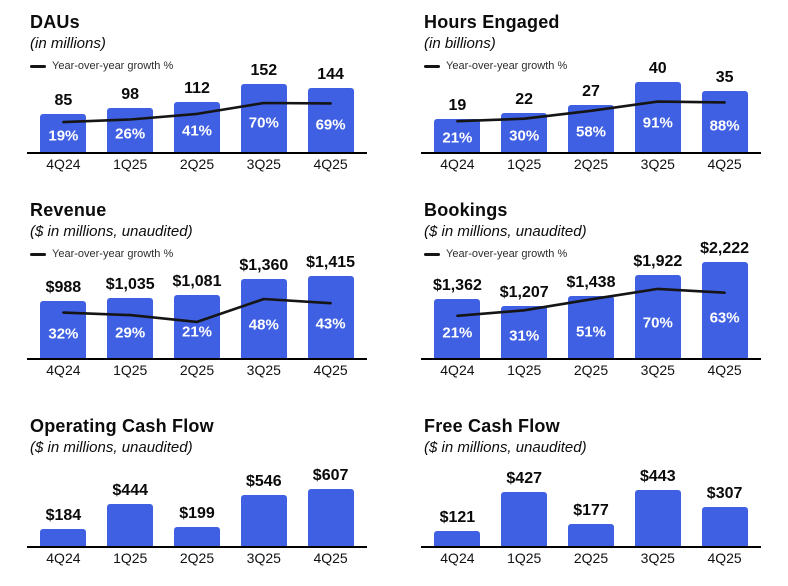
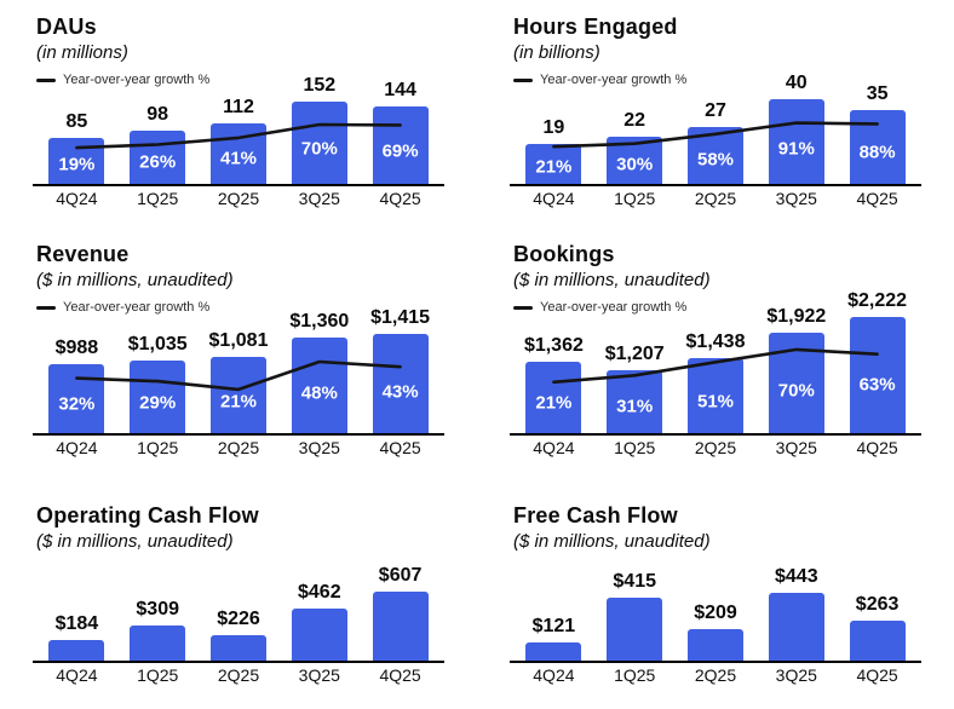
Operating Cash Flow/1Q25: $444 -> $309
Operating Cash Flow/2Q25: $199 -> $226
Operating Cash Flow/3Q25: $546 -> $462
Free Cash Flow/1Q25: $427 -> $415
Free Cash Flow/2Q25: $177 -> $209
Free Cash Flow/4Q25: $307 -> $263
